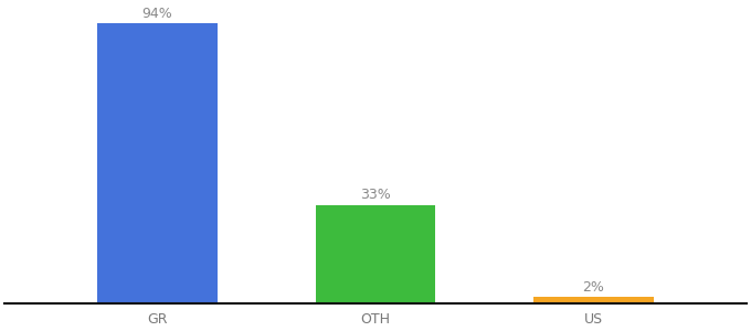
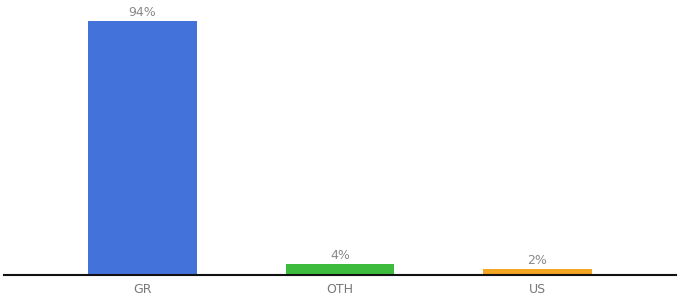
OTH: 33% -> 4%
